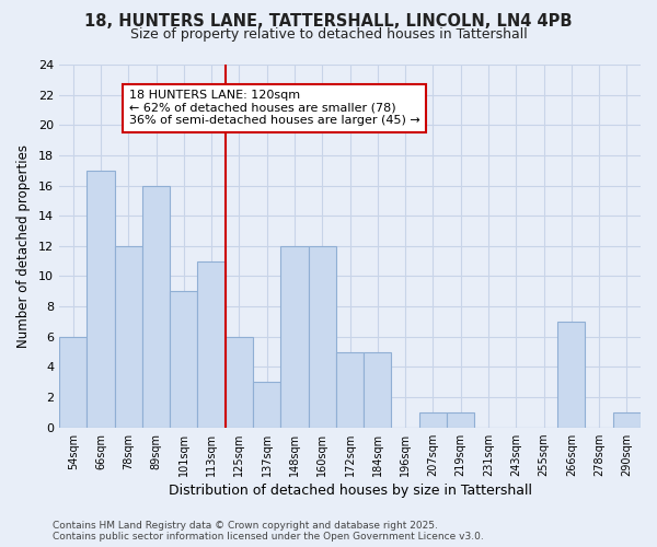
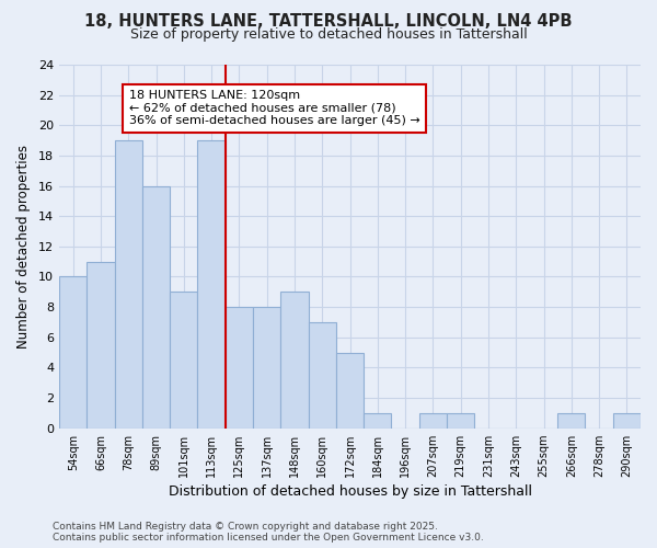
54sqm: 6 -> 10
66sqm: 17 -> 11
78sqm: 12 -> 19
113sqm: 11 -> 19
125sqm: 6 -> 8
137sqm: 3 -> 8
148sqm: 12 -> 9
160sqm: 12 -> 7
184sqm: 5 -> 1
266sqm: 7 -> 1
